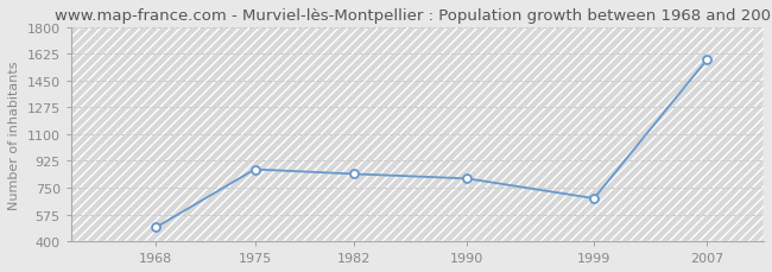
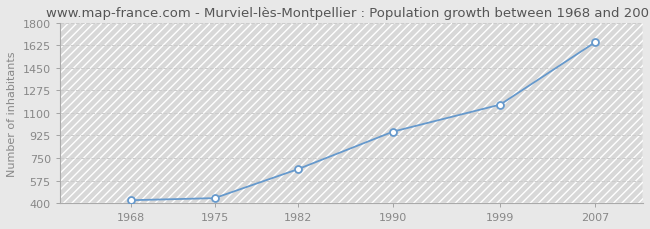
1968: 490 -> 420
1975: 870 -> 440
1982: 840 -> 660
1990: 810 -> 960
1999: 680 -> 1160
2007: 1590 -> 1650
